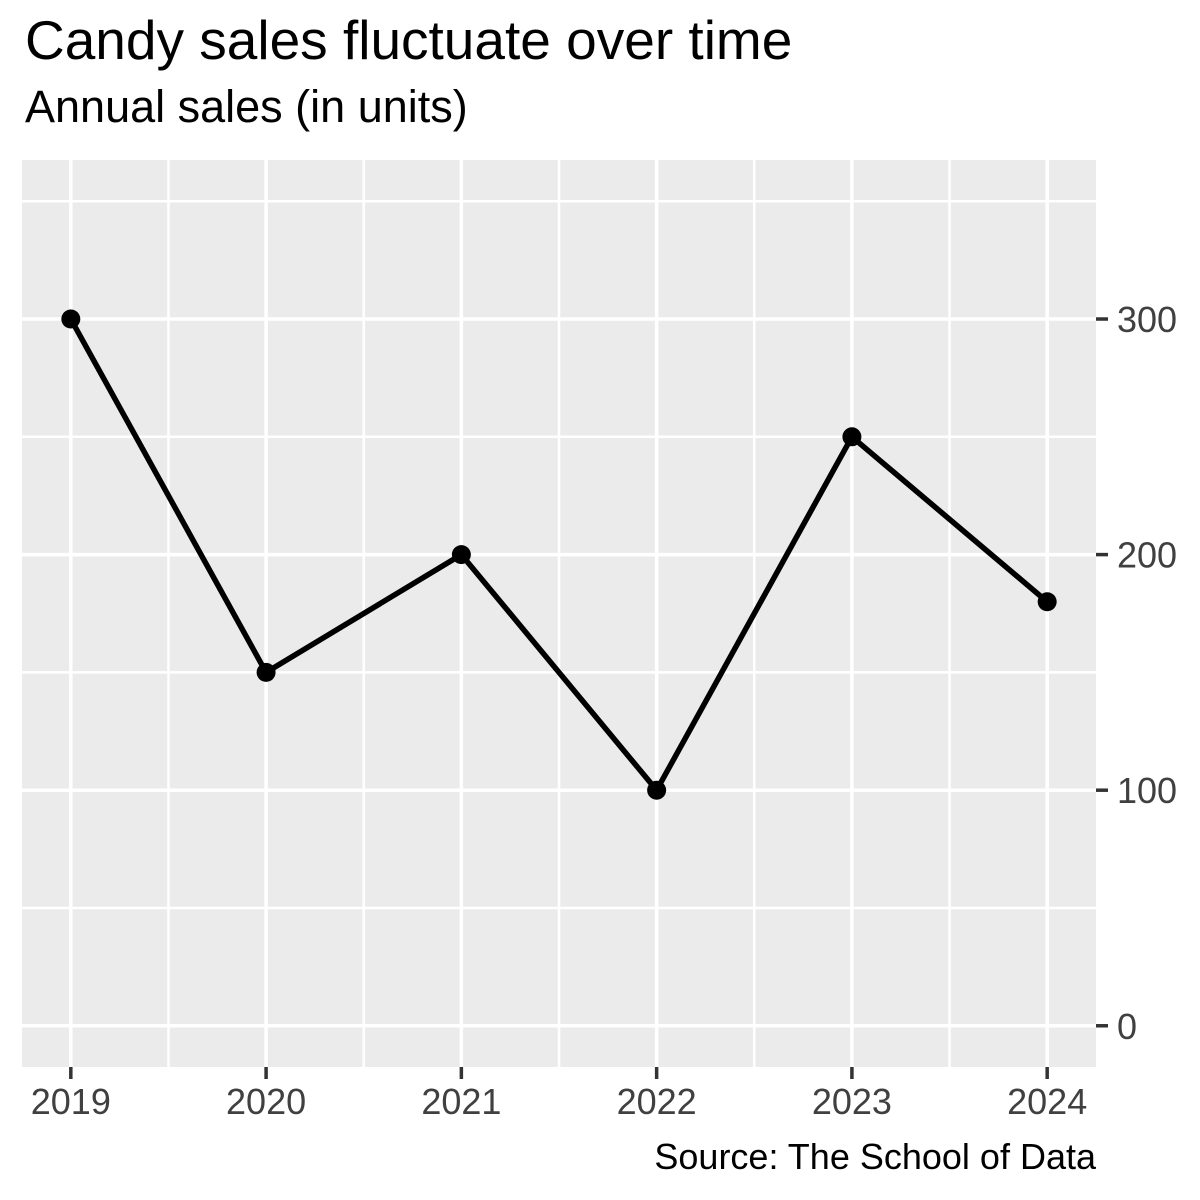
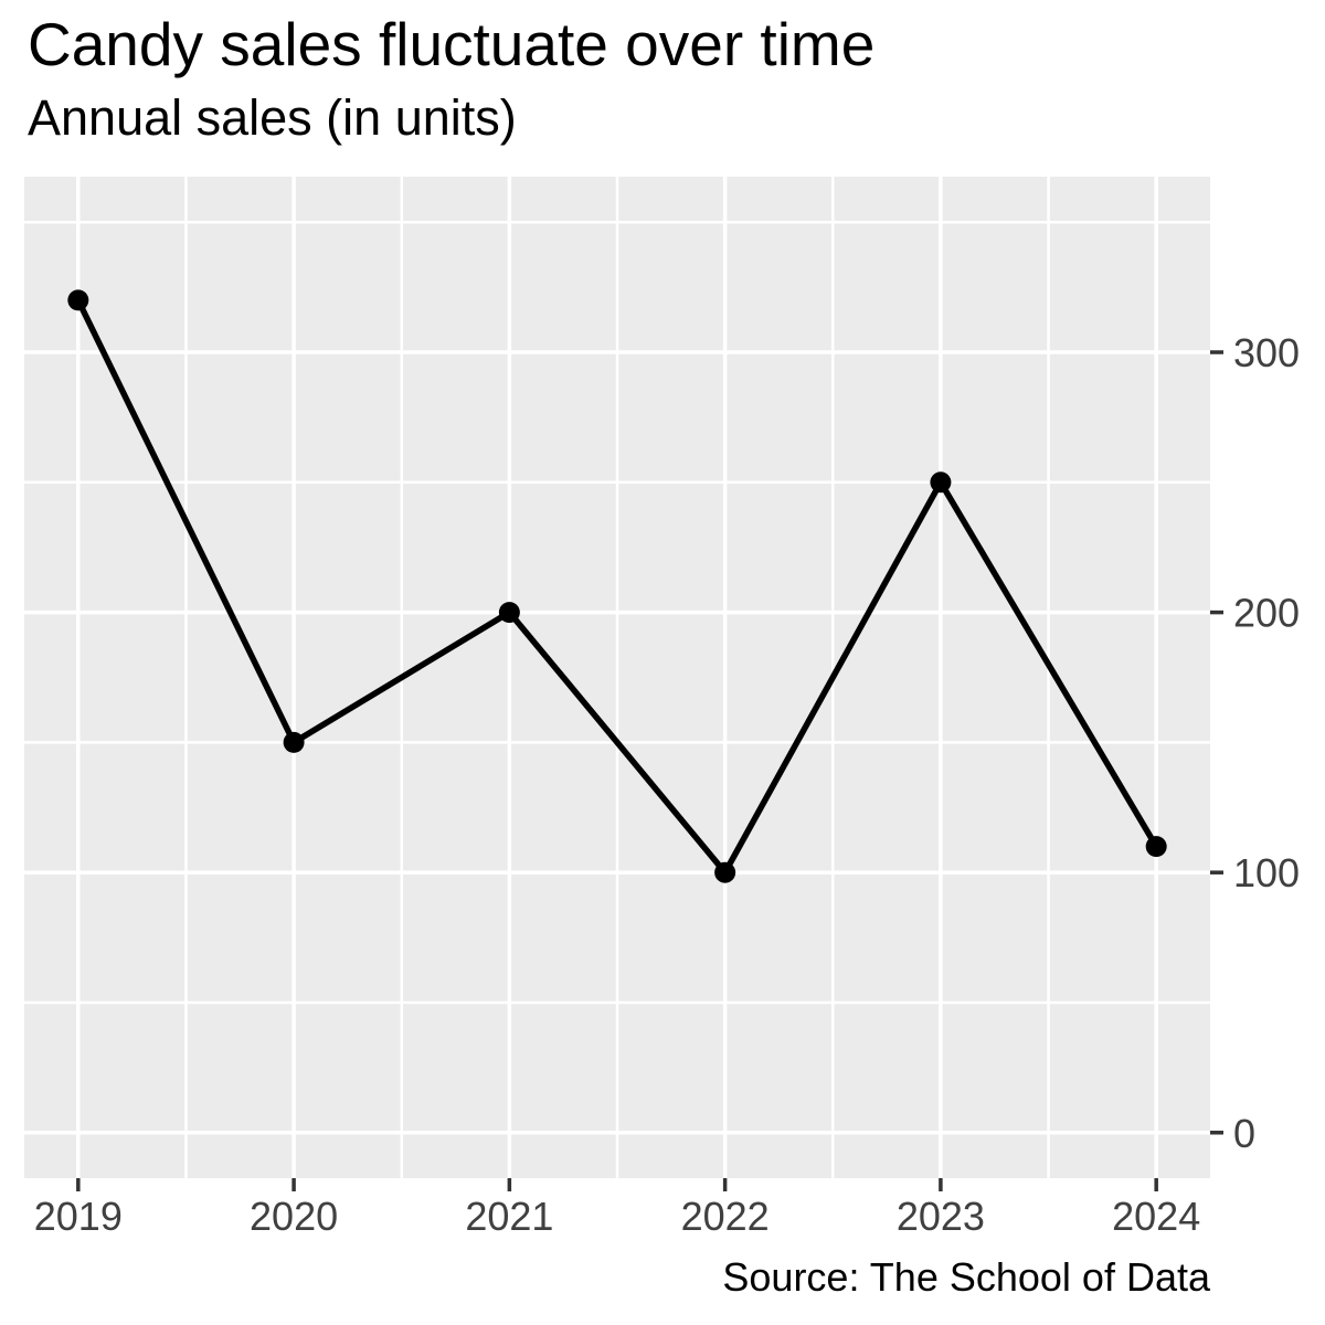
2019: 300 -> 320
2024: 180 -> 110
